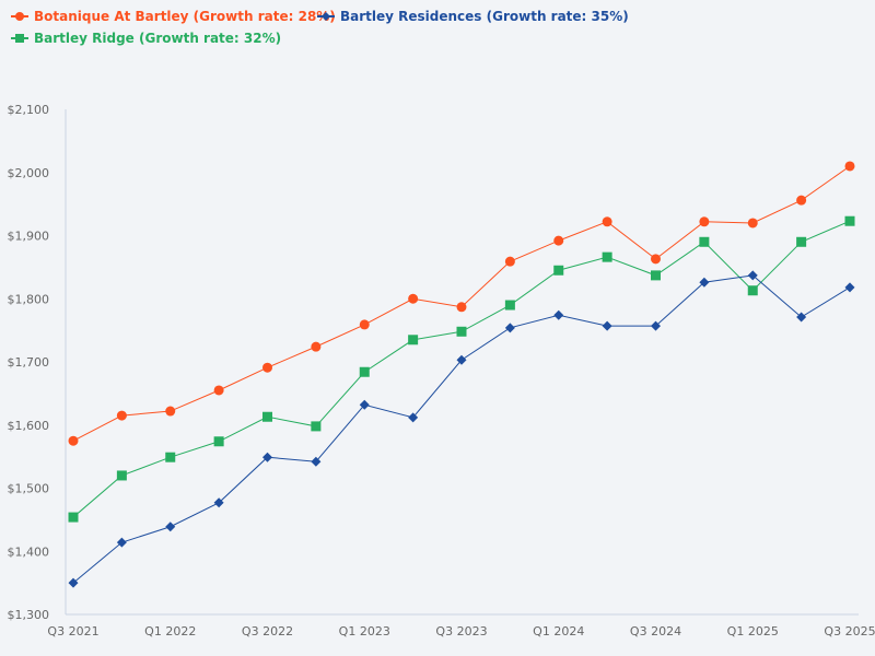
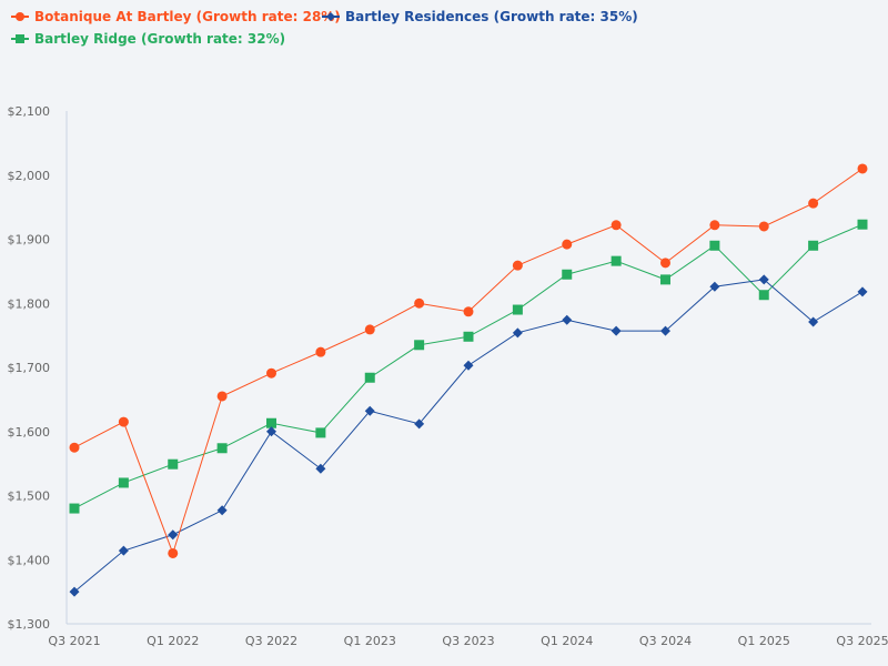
Bartley Ridge (Growth rate: 32%)/Q3 2021: $1450 -> $1480
Botanique At Bartley (Growth rate: 28%)/Q1 2022: $1620 -> $1410
Bartley Residences (Growth rate: 35%)/Q3 2022: $1550 -> $1600
